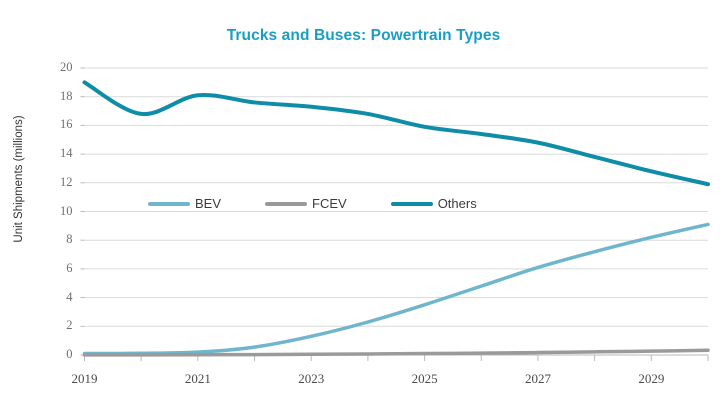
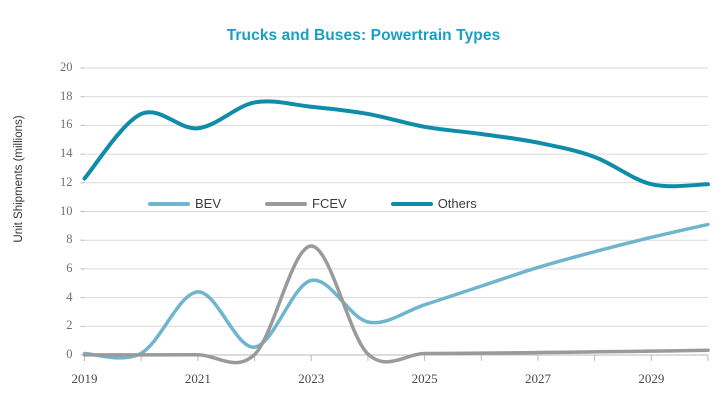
Others/2019: 19.0 -> 12.3
BEV/2021: 0.2 -> 4.4
Others/2021: 18.1 -> 15.8
BEV/2023: 1.3 -> 5.2
FCEV/2023: 0.1 -> 7.6
Others/2029: 12.8 -> 11.9
